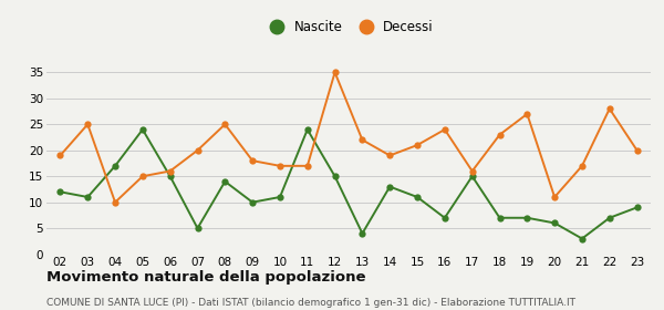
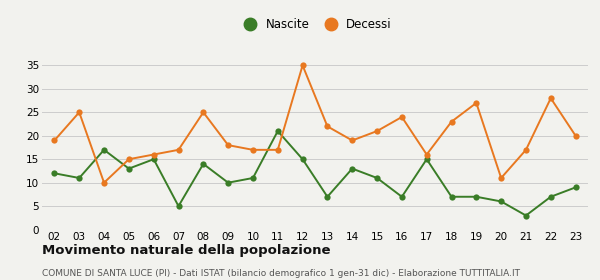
Nascite/05: 24 -> 13
Decessi/07: 20 -> 17
Nascite/11: 24 -> 21
Nascite/13: 4 -> 7
